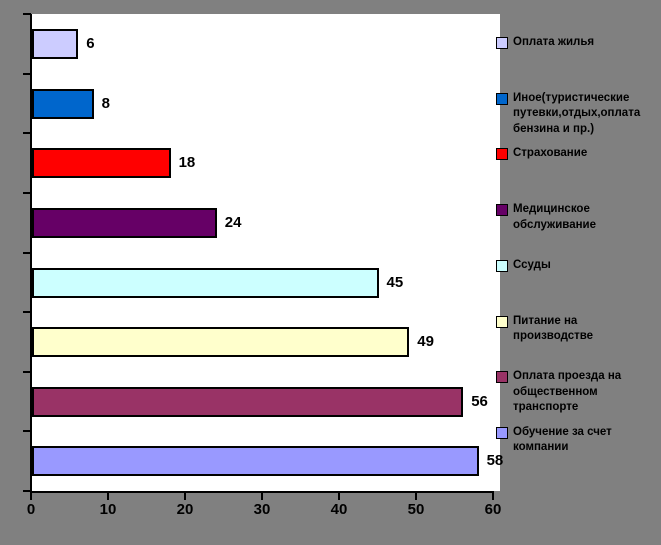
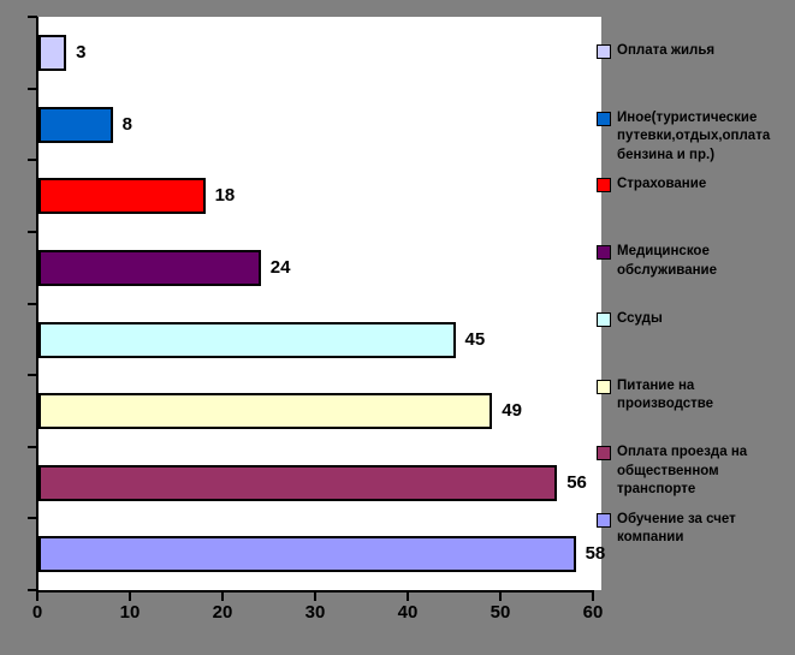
Оплата жилья: 6 -> 3
